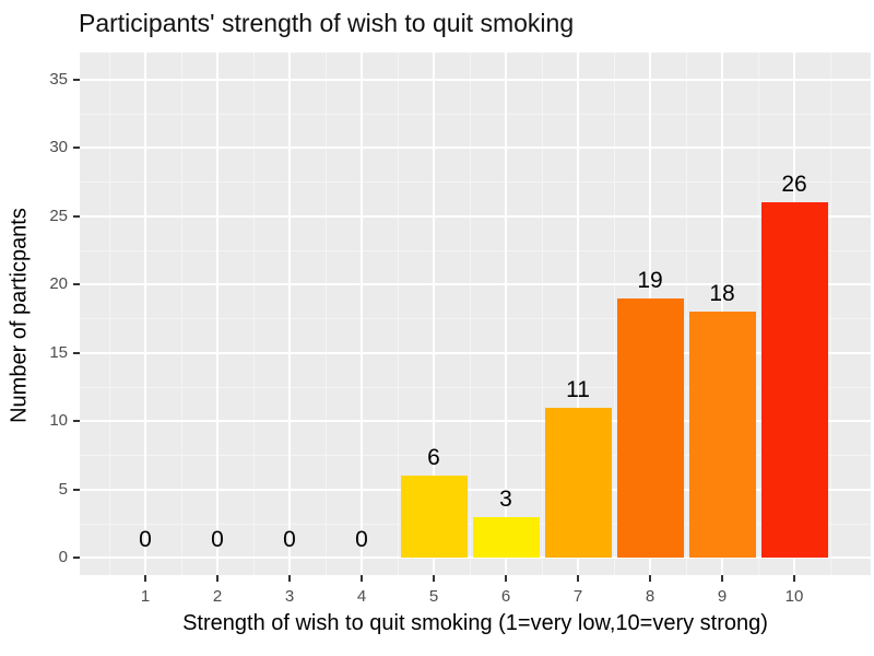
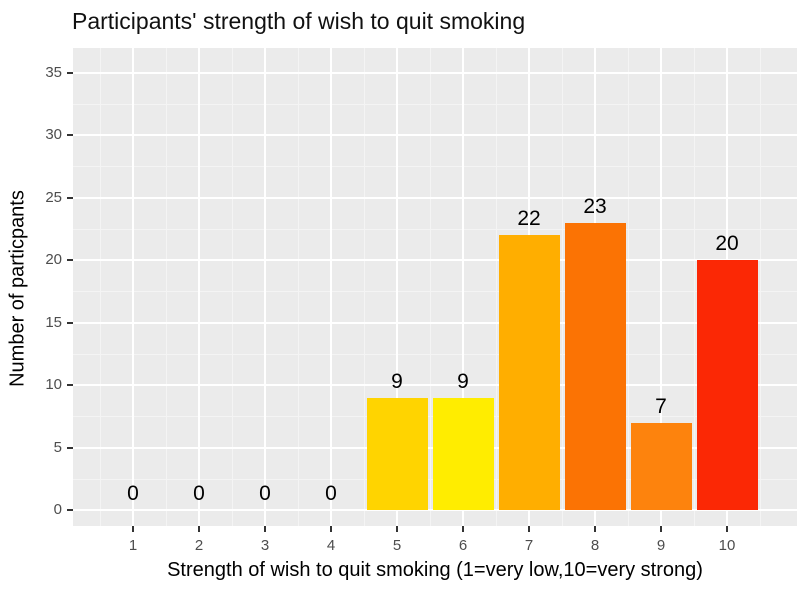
5: 6 -> 9
6: 3 -> 9
7: 11 -> 22
8: 19 -> 23
9: 18 -> 7
10: 26 -> 20
